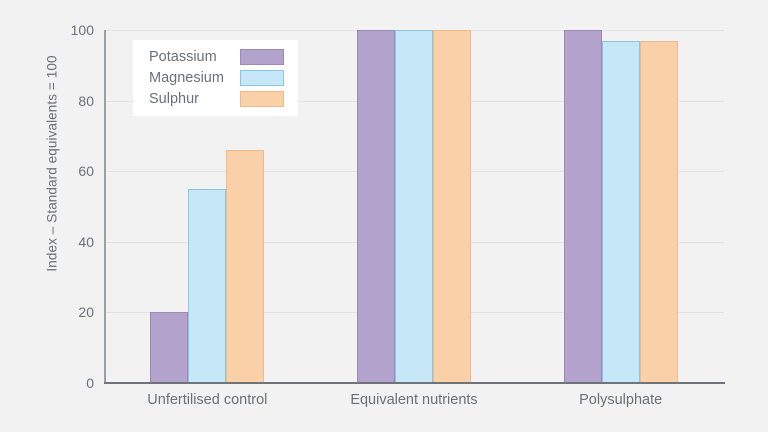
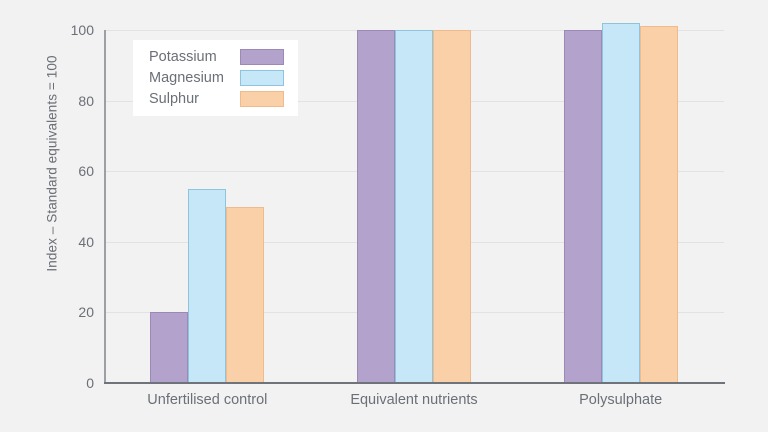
Sulphur/Unfertilised control: 66 -> 50
Magnesium/Polysulphate: 97 -> 102
Sulphur/Polysulphate: 97 -> 101
